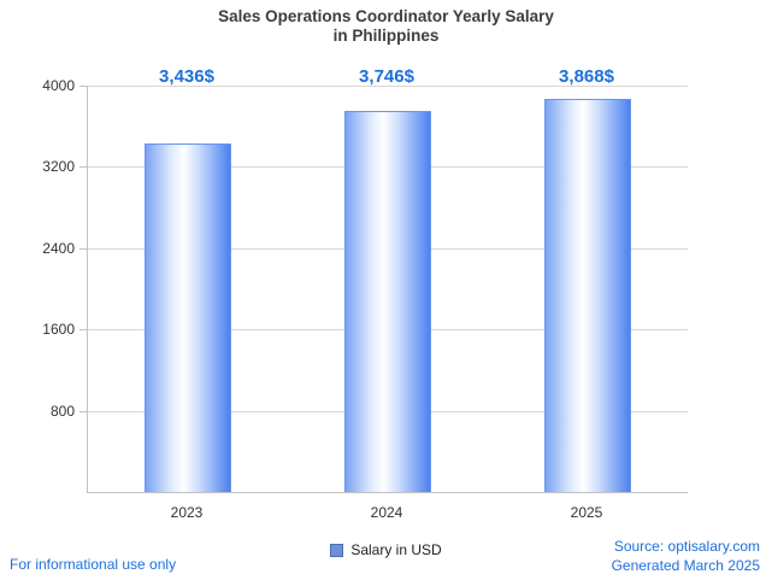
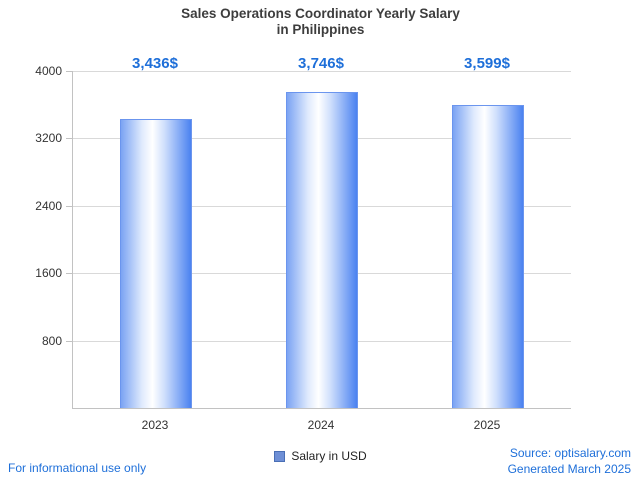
2025: 3,868 -> 3,599
